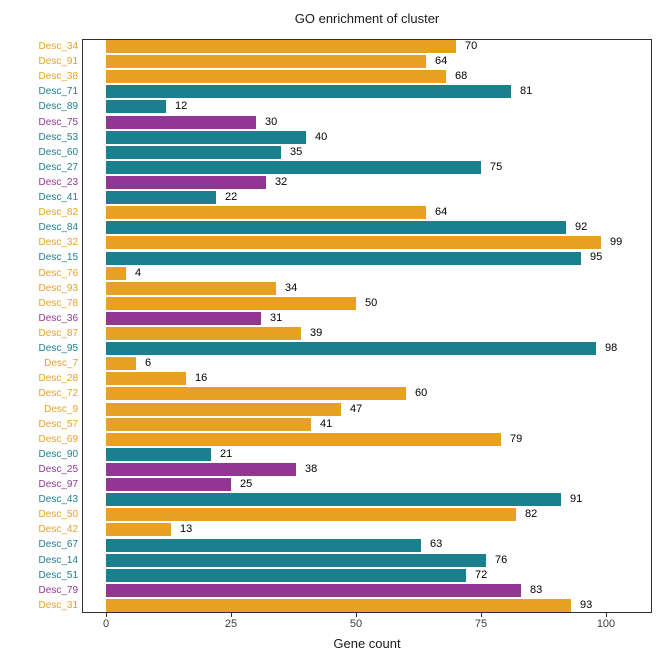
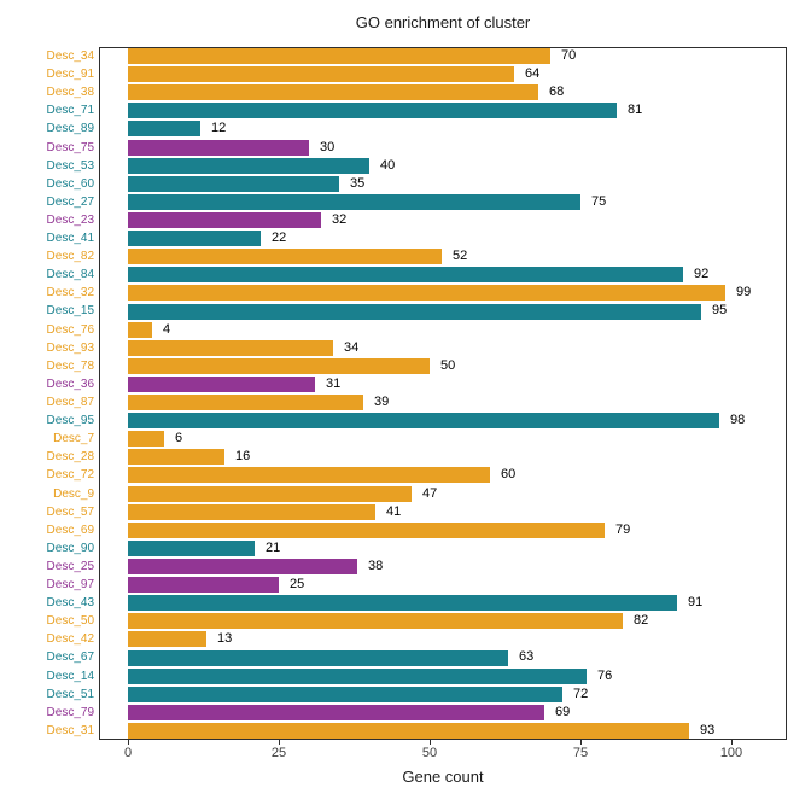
Desc_82: 64 -> 52
Desc_79: 83 -> 69
